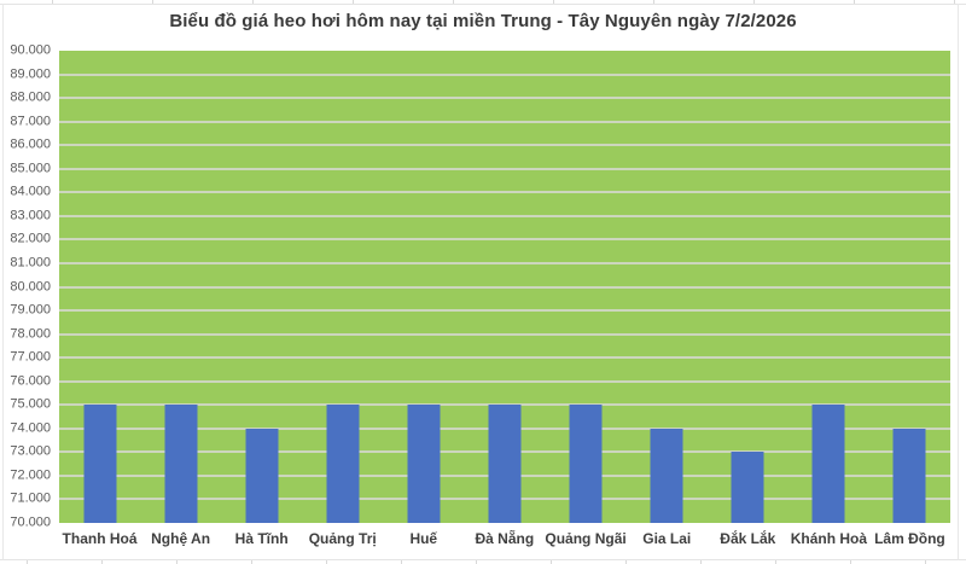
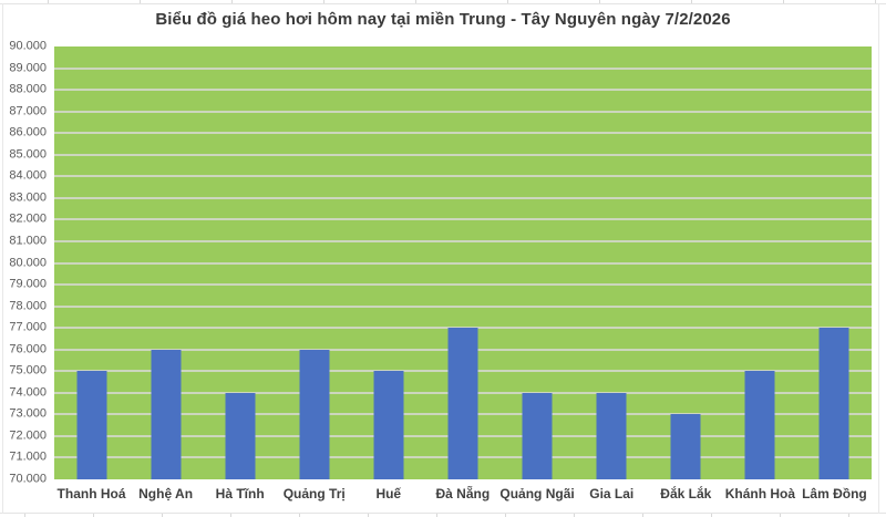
Nghệ An: 75000 -> 76000
Quảng Trị: 75000 -> 76000
Đà Nẵng: 75000 -> 77000
Quảng Ngãi: 75000 -> 74000
Lâm Đồng: 74000 -> 77000
